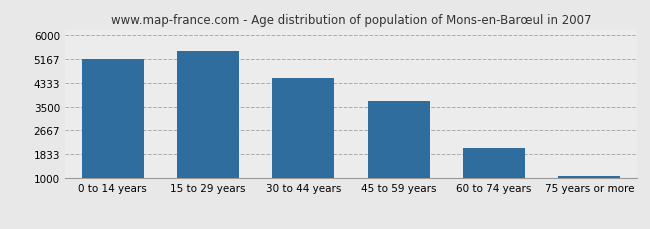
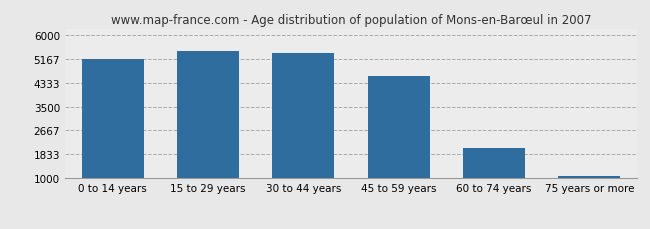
30 to 44 years: 4500 -> 5350
45 to 59 years: 3700 -> 4550
